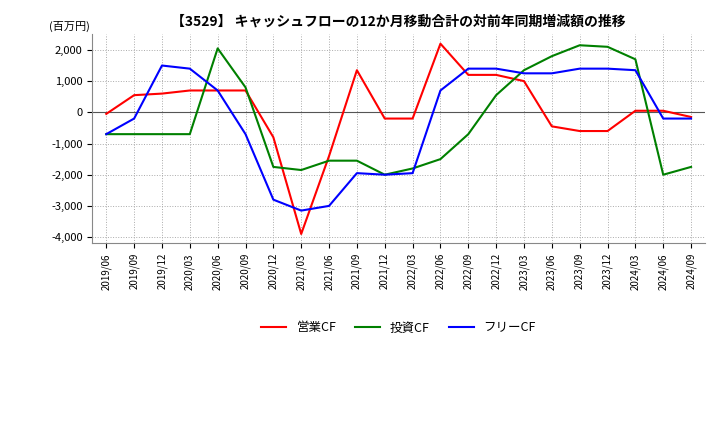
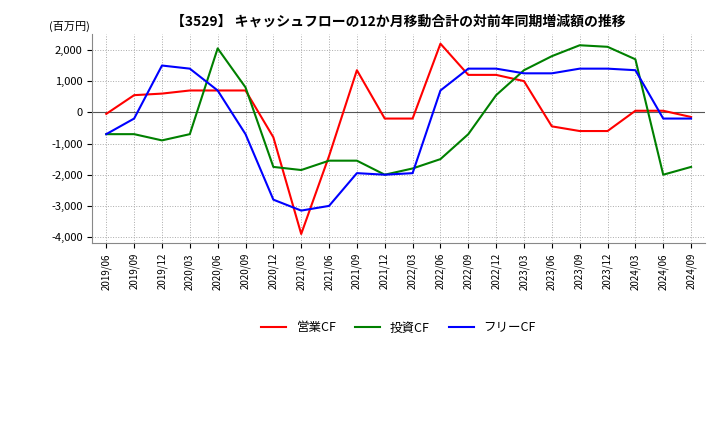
投資CF/2019/12: -700 -> -900
